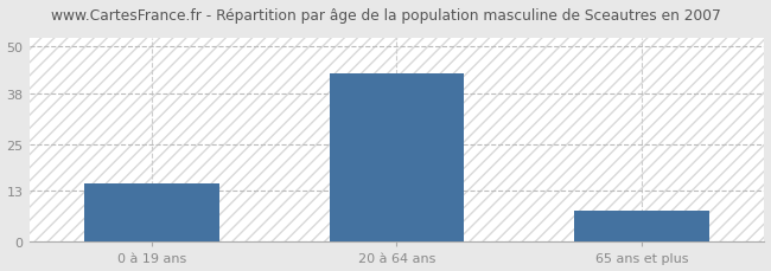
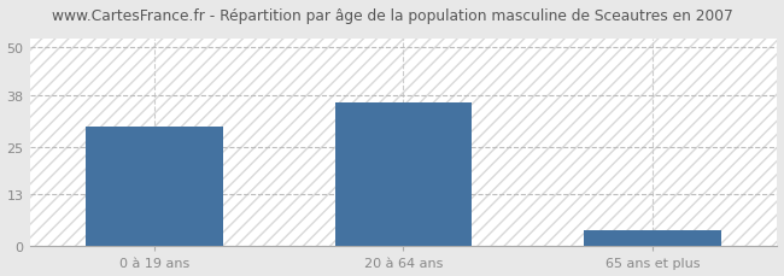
0 à 19 ans: 15 -> 30
20 à 64 ans: 43 -> 36
65 ans et plus: 8 -> 4
